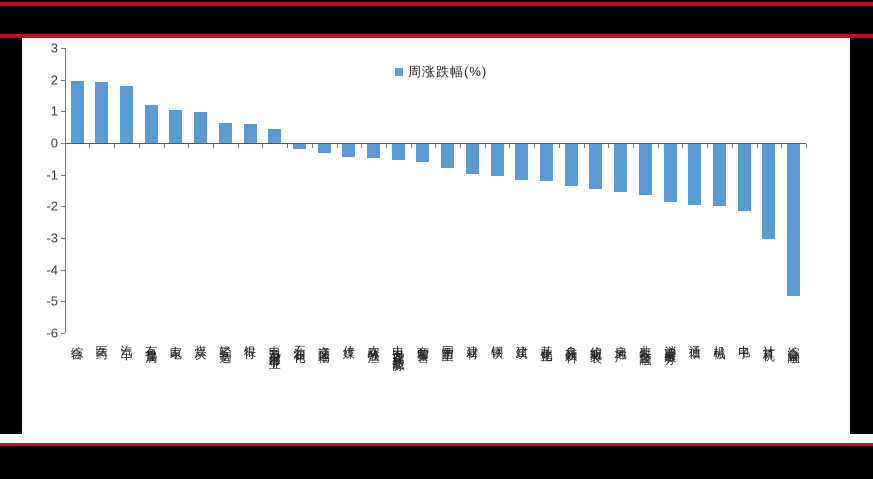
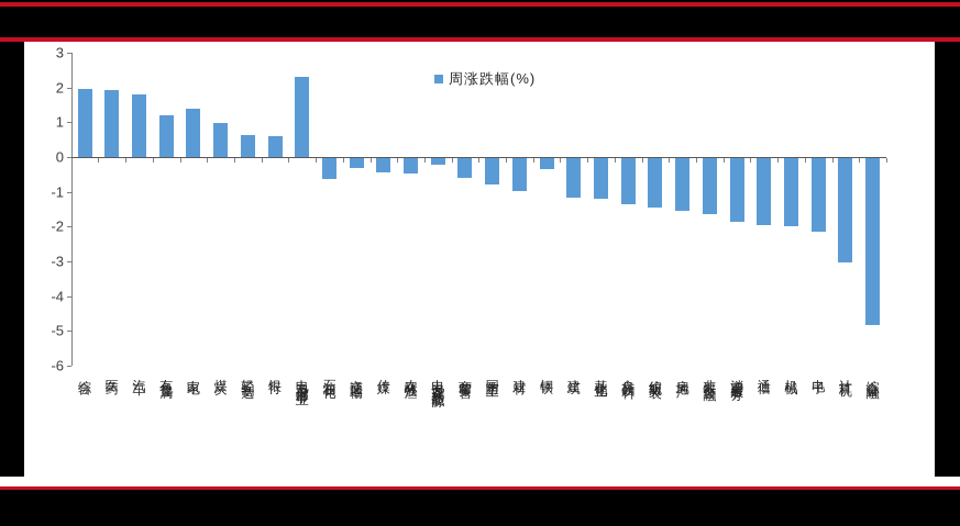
家电: 1.1 -> 1.4
电力及公用事业: 0.5 -> 2.3
石油石化: -0.2 -> -0.6
电力设备及新能源: -0.5 -> -0.2
钢铁: -1.0 -> -0.3
